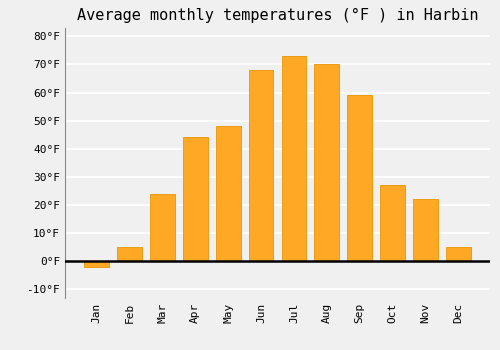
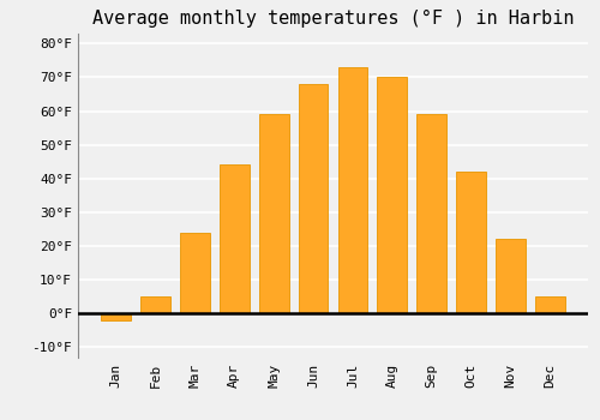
May: 48°F -> 59°F
Oct: 27°F -> 42°F
